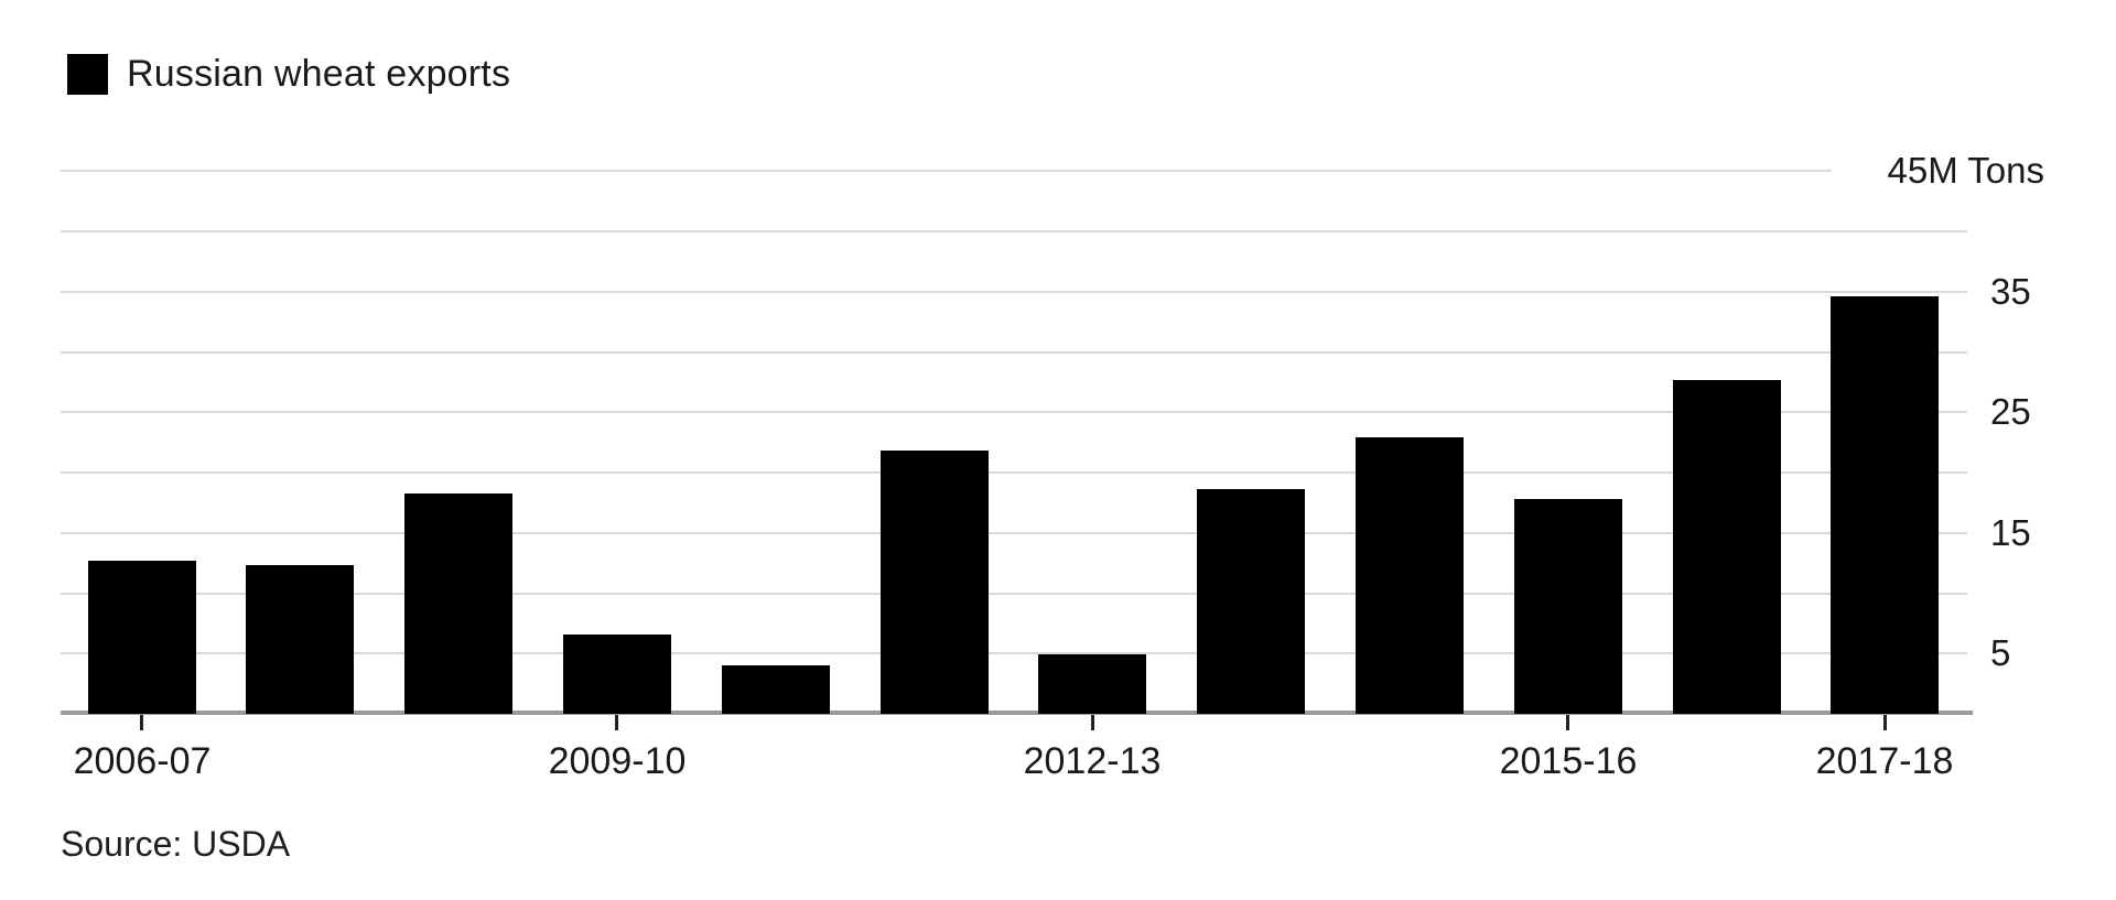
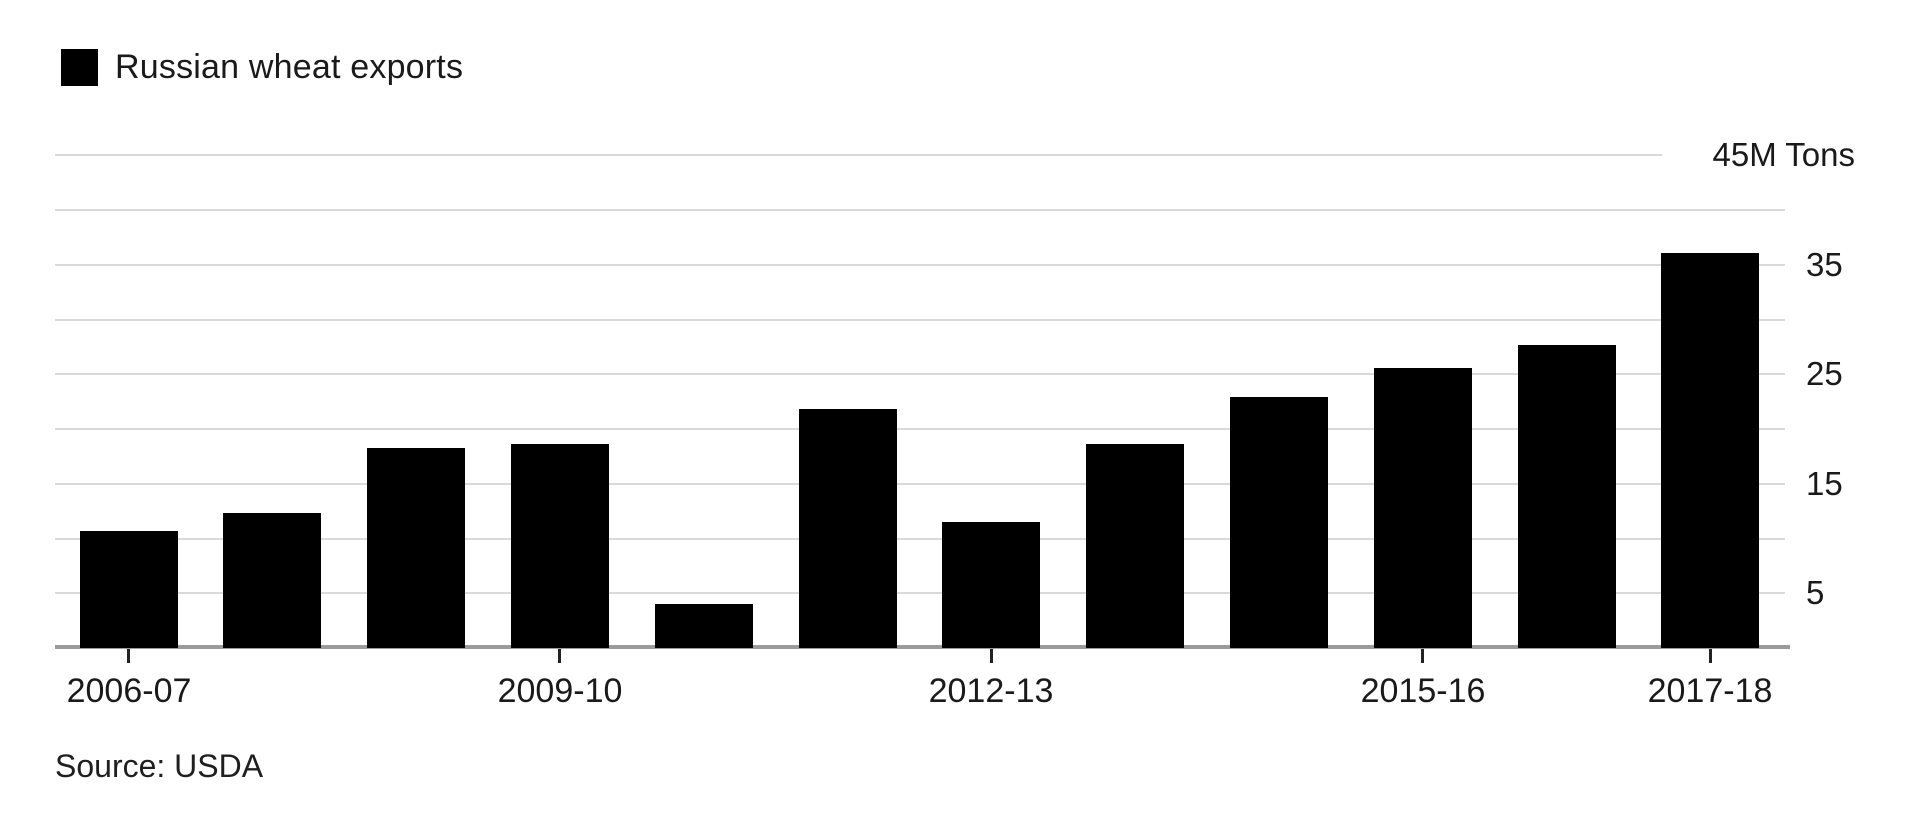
2006-07: 12.7 -> 10.7
2009-10: 6.6 -> 18.6
2012-13: 4.9 -> 11.5
2015-16: 17.8 -> 25.6
2017-18: 34.6 -> 36.1
